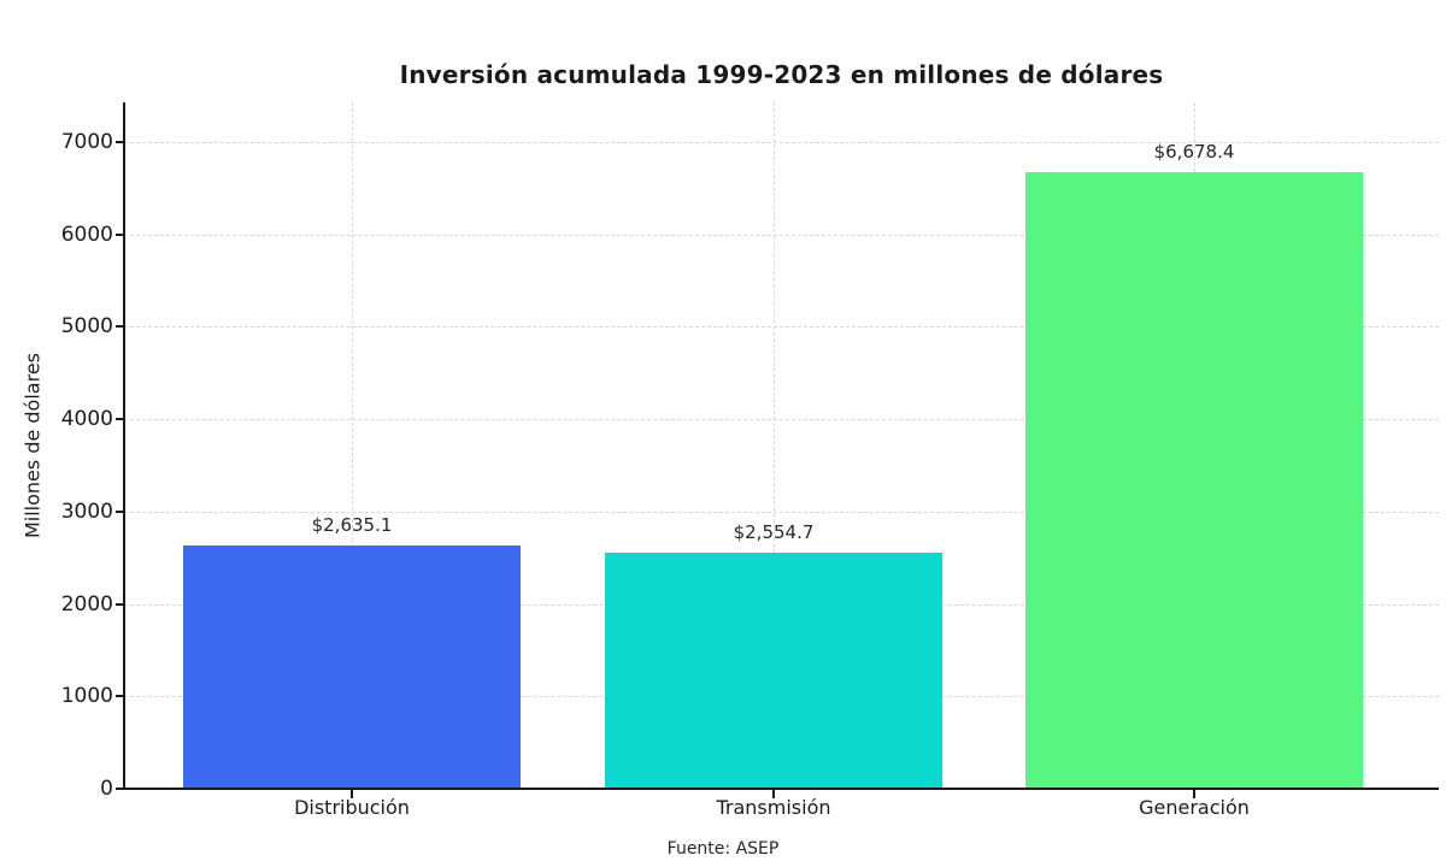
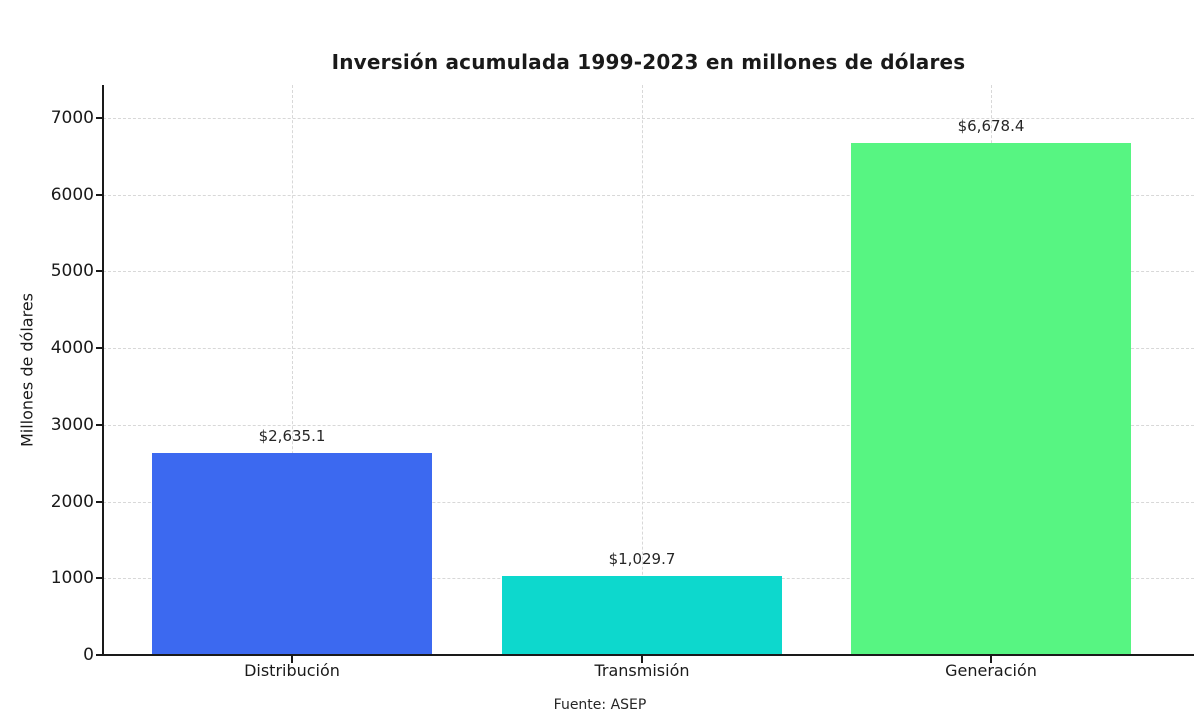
Transmisión: $2,554.7 -> $1,029.7
